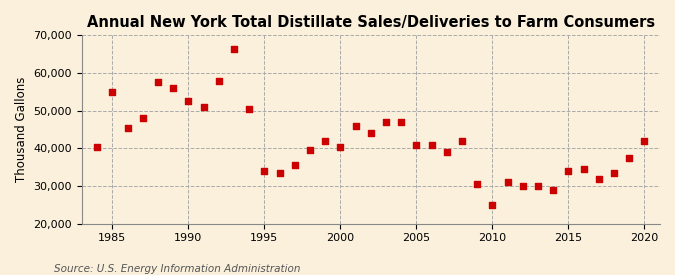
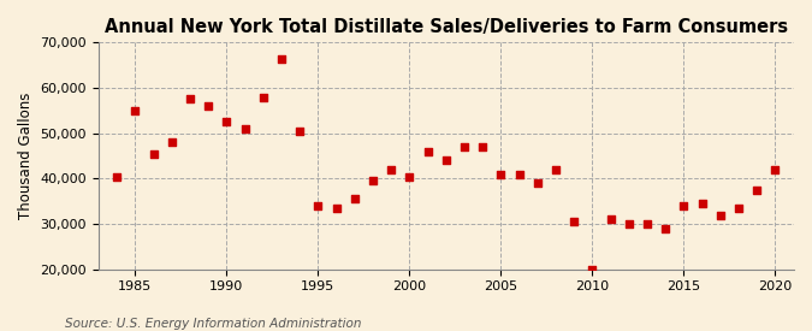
2010: 25,000 -> 20,000
